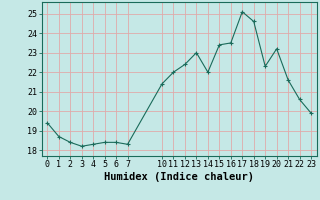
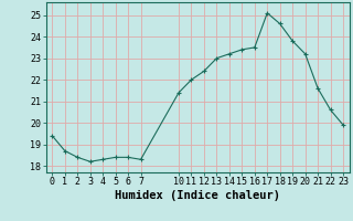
14: 22.0 -> 23.2
19: 22.3 -> 23.8
